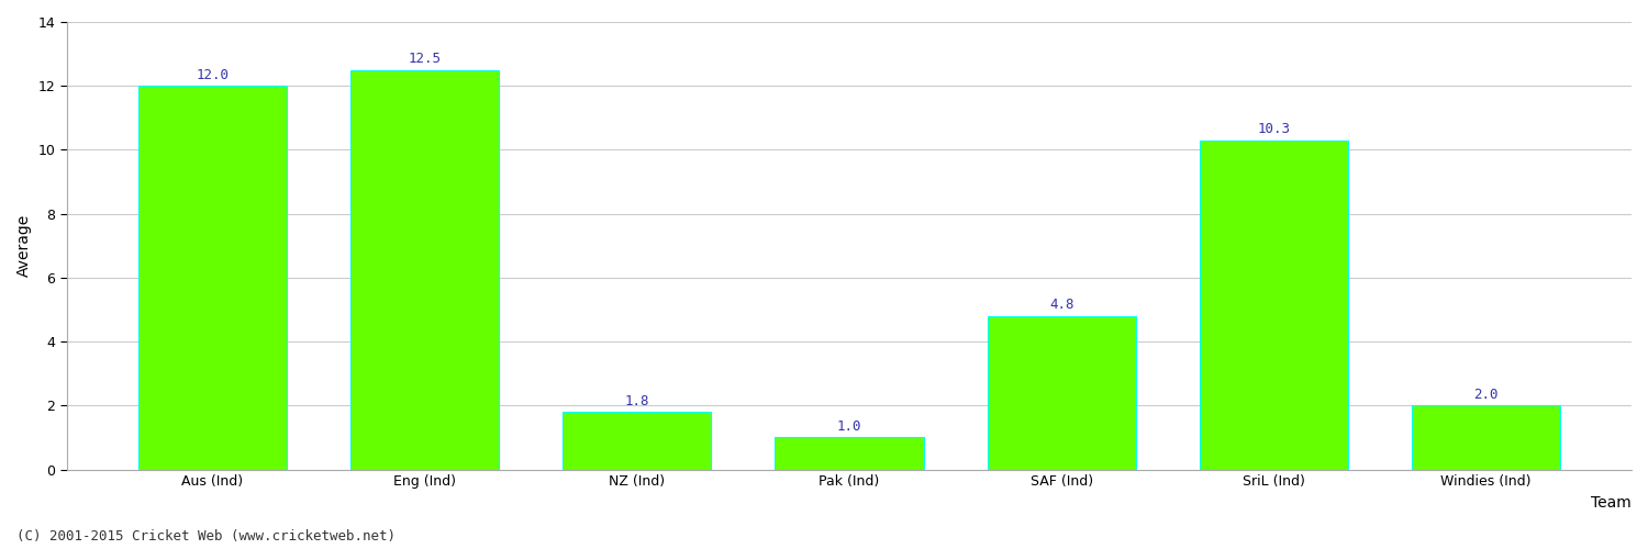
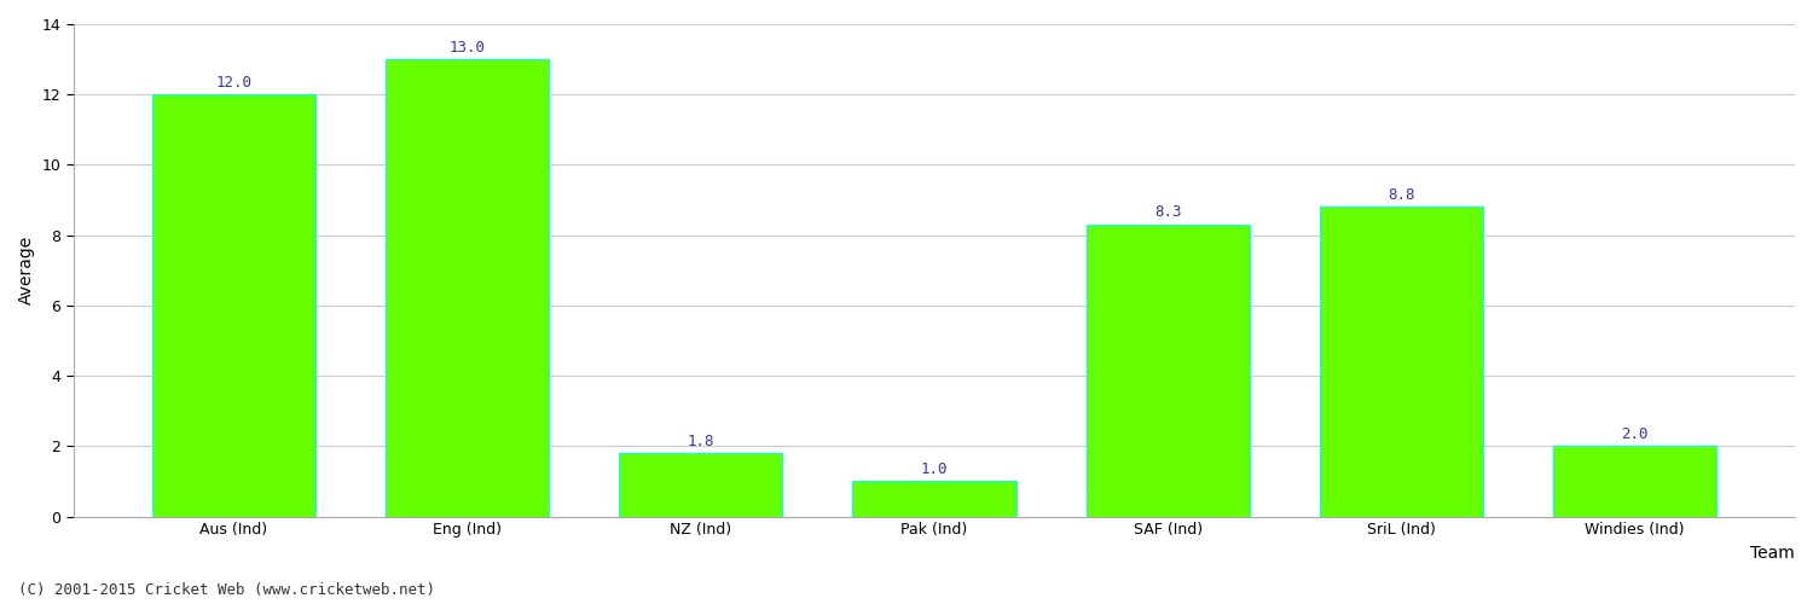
Eng (Ind): 12.5 -> 13.0
SAF (Ind): 4.8 -> 8.3
SriL (Ind): 10.3 -> 8.8
